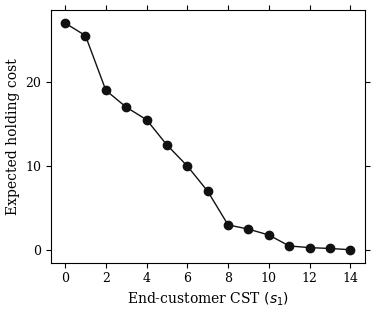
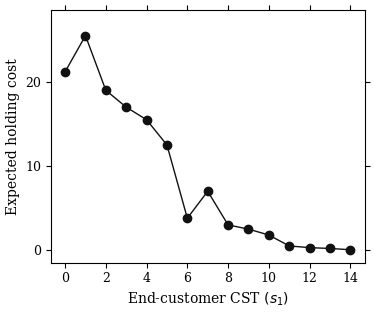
0: 27.0 -> 21.2
6: 10.0 -> 3.8
